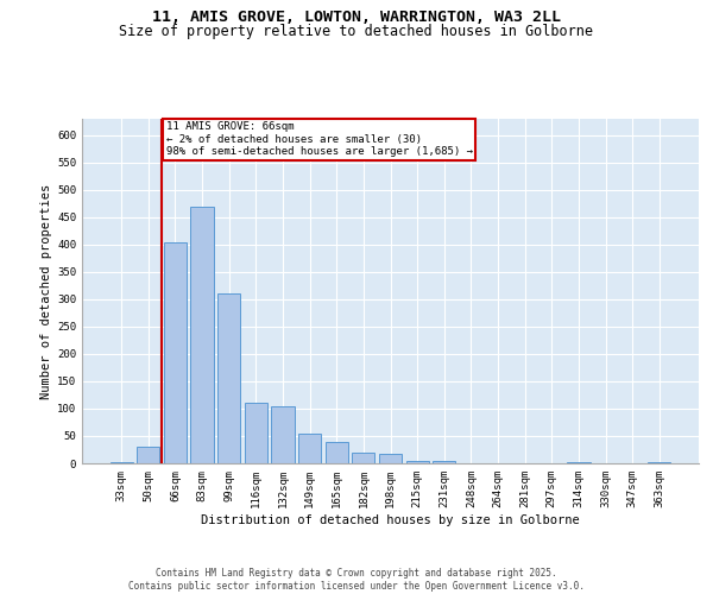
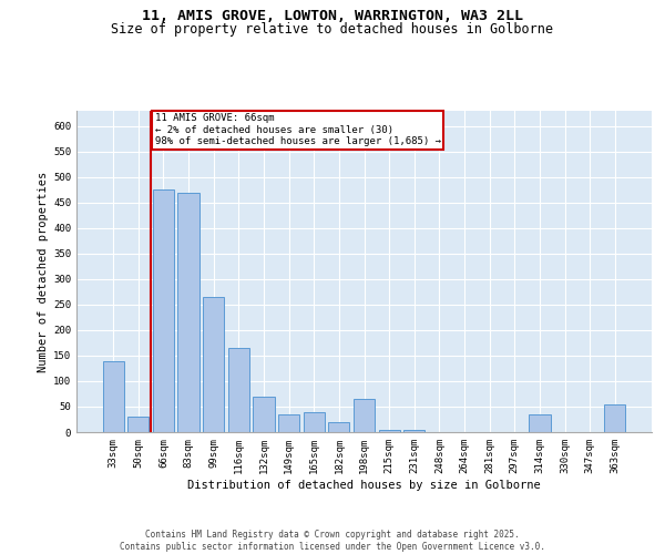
33sqm: 3 -> 140
66sqm: 405 -> 475
99sqm: 310 -> 265
116sqm: 110 -> 165
132sqm: 105 -> 70
149sqm: 55 -> 35
198sqm: 18 -> 65
314sqm: 3 -> 35
363sqm: 3 -> 55
